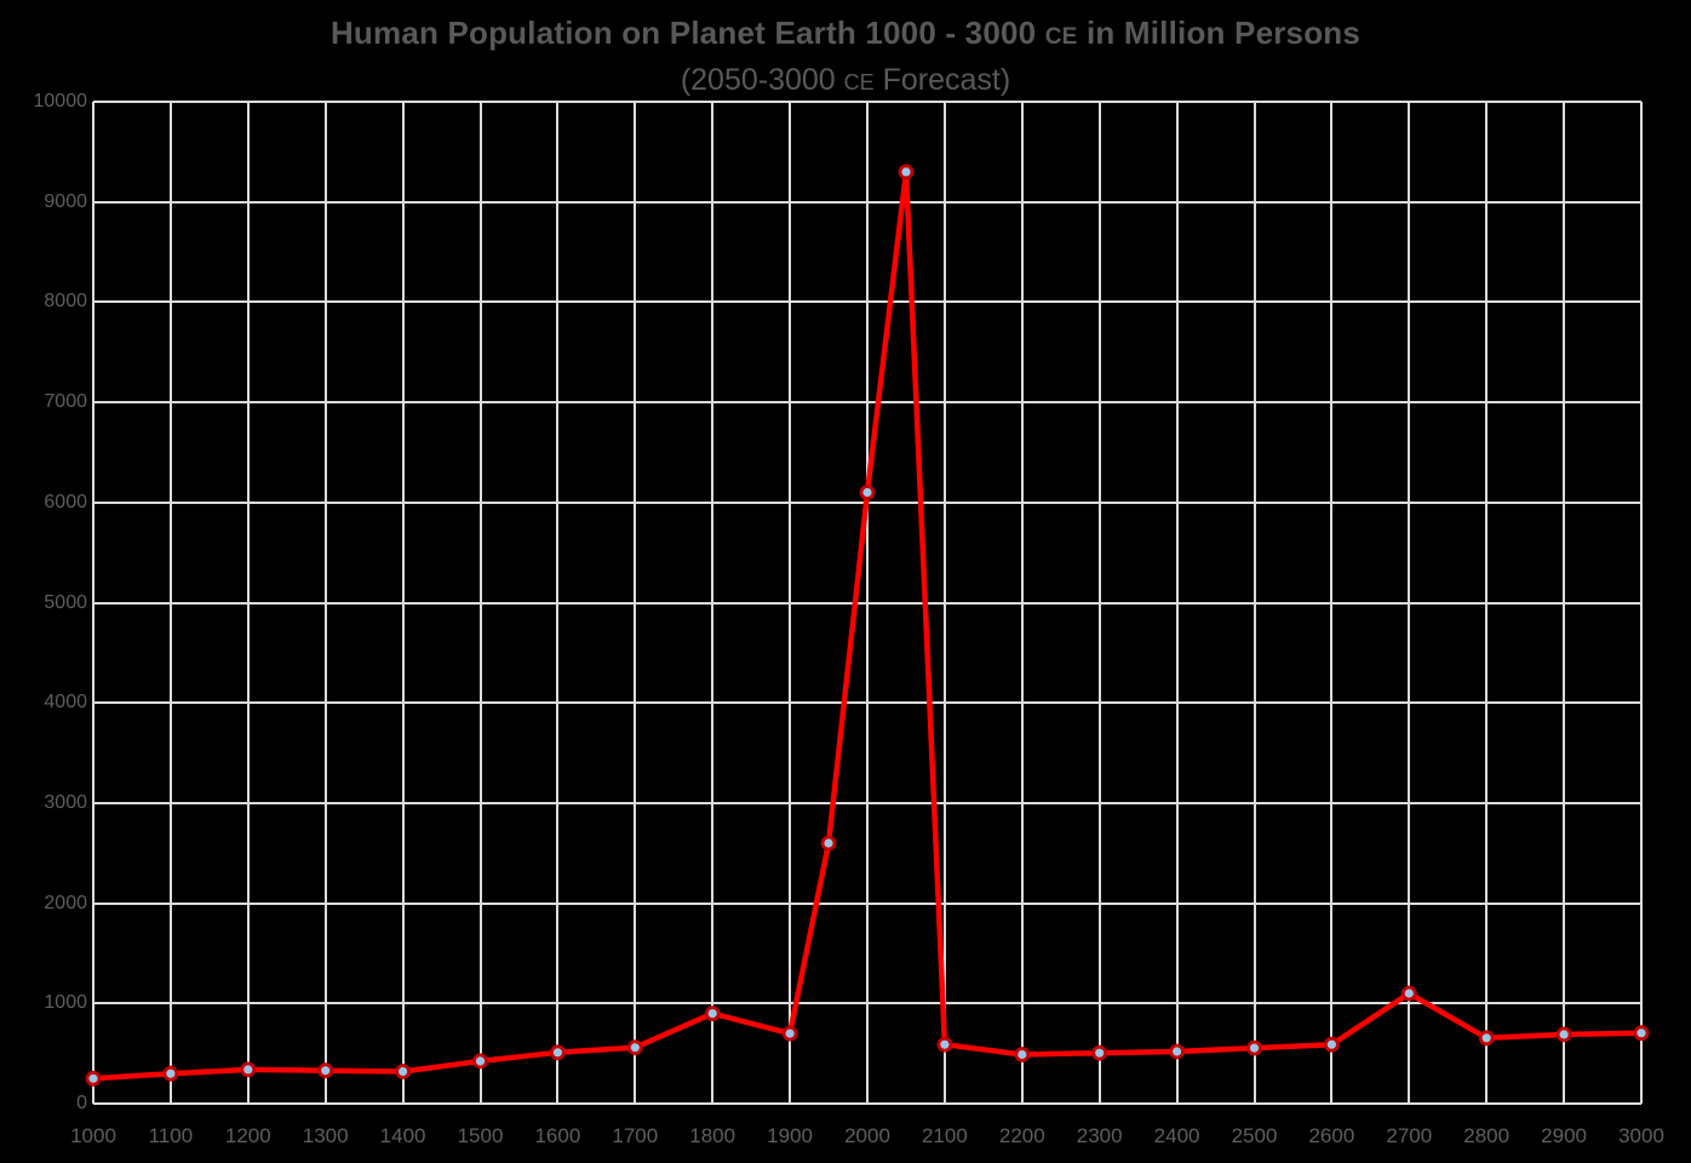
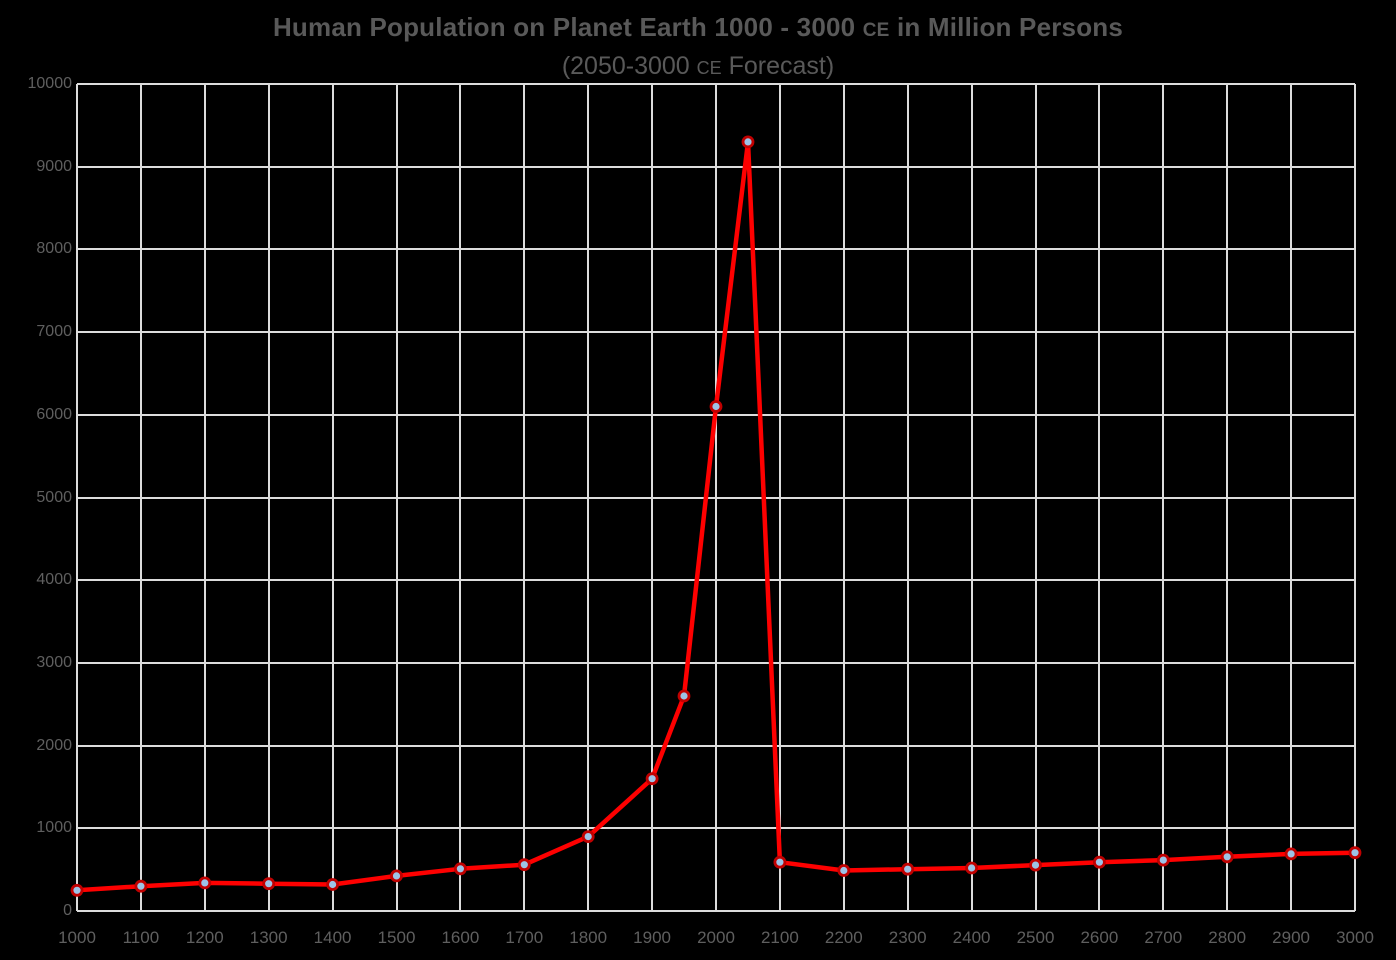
1900: 700 -> 1600
2700: 1100 -> 600
